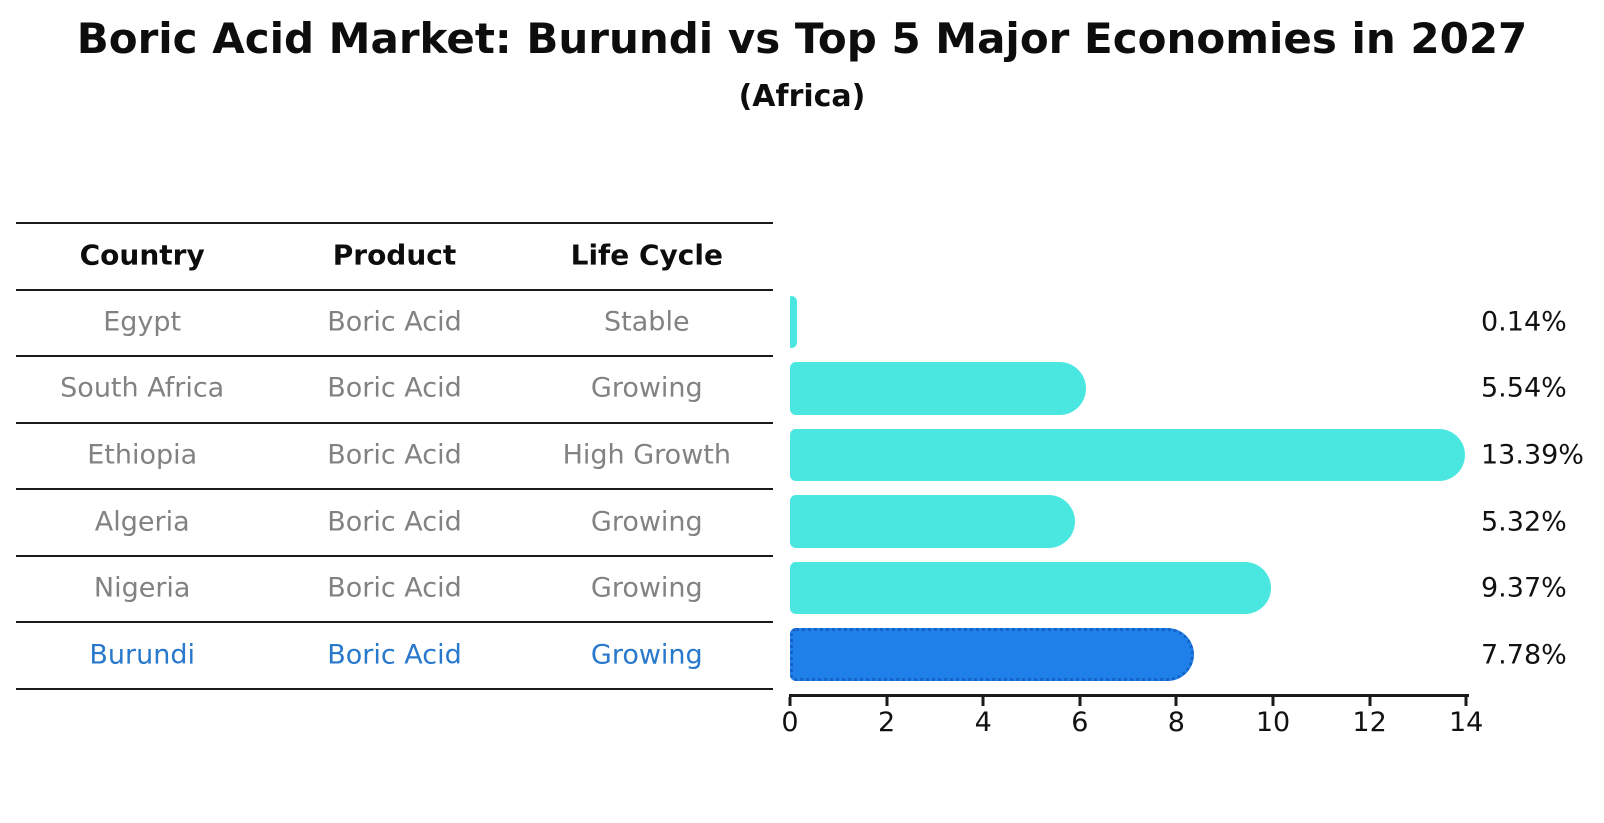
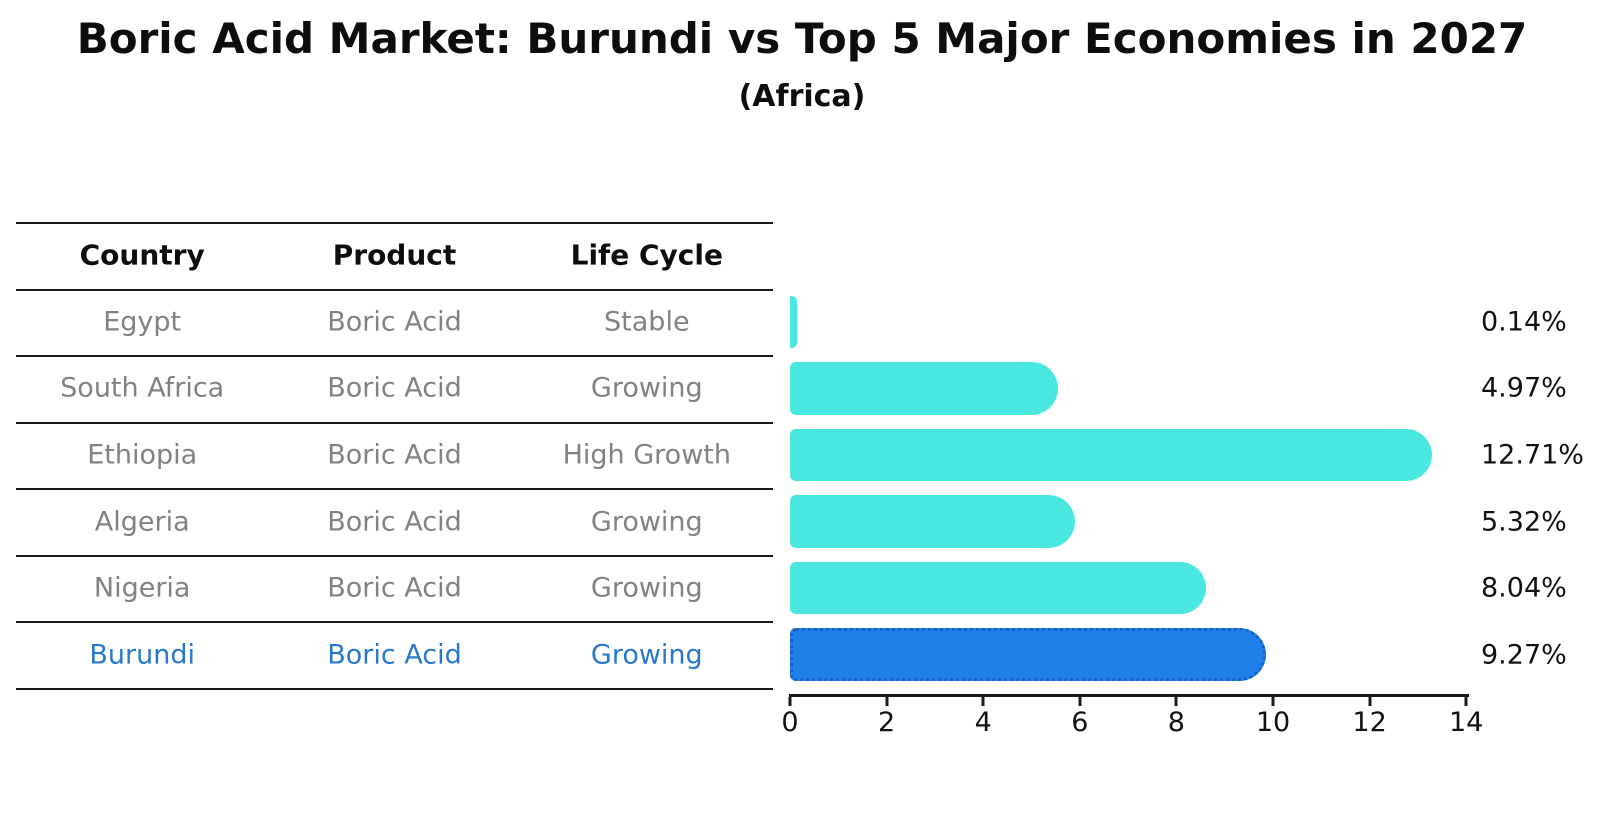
South Africa: 5.54% -> 4.97%
Ethiopia: 13.39% -> 12.71%
Nigeria: 9.37% -> 8.04%
Burundi: 7.78% -> 9.27%
